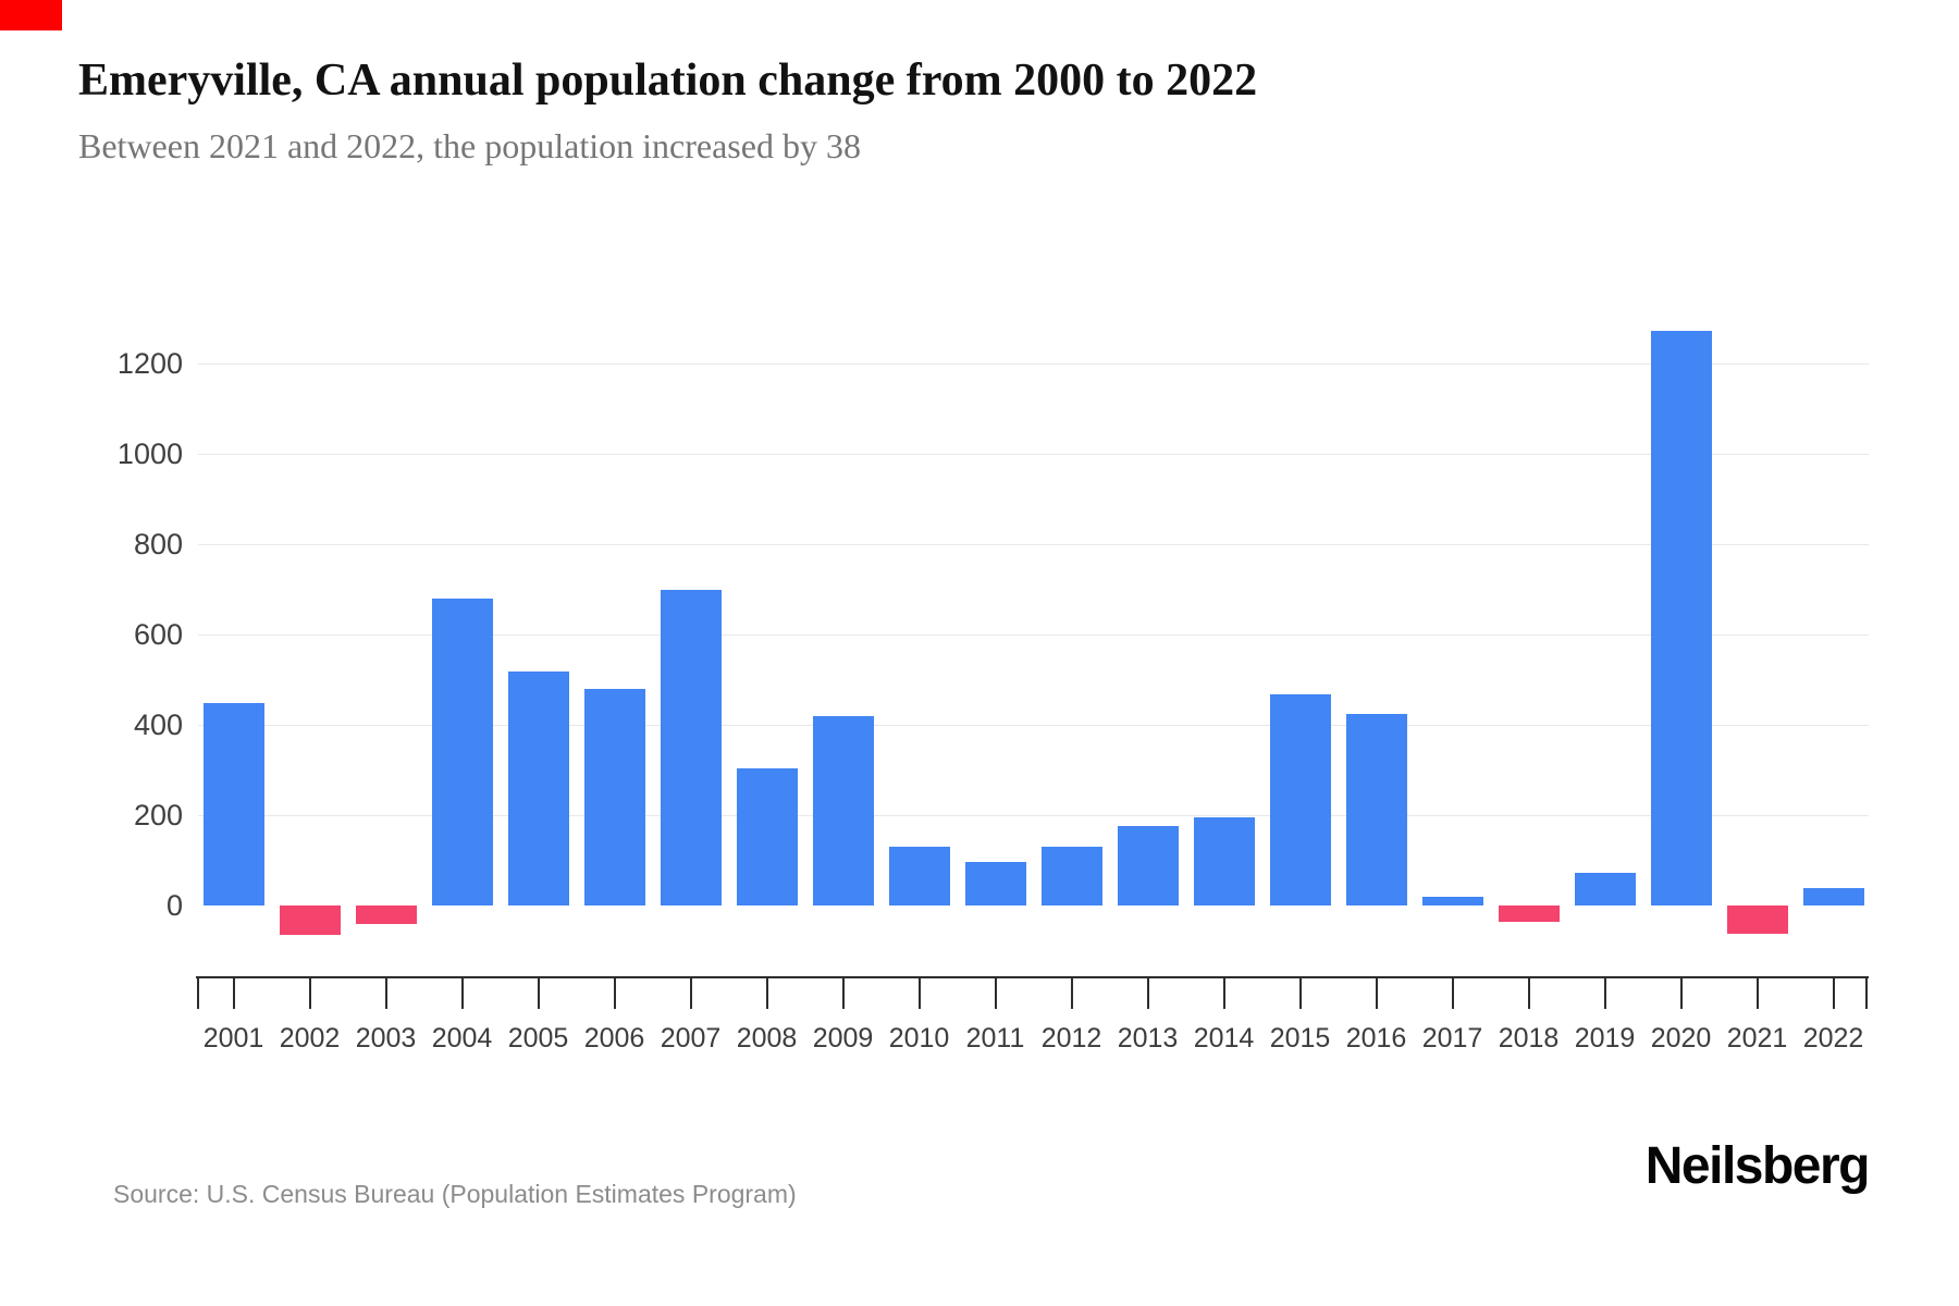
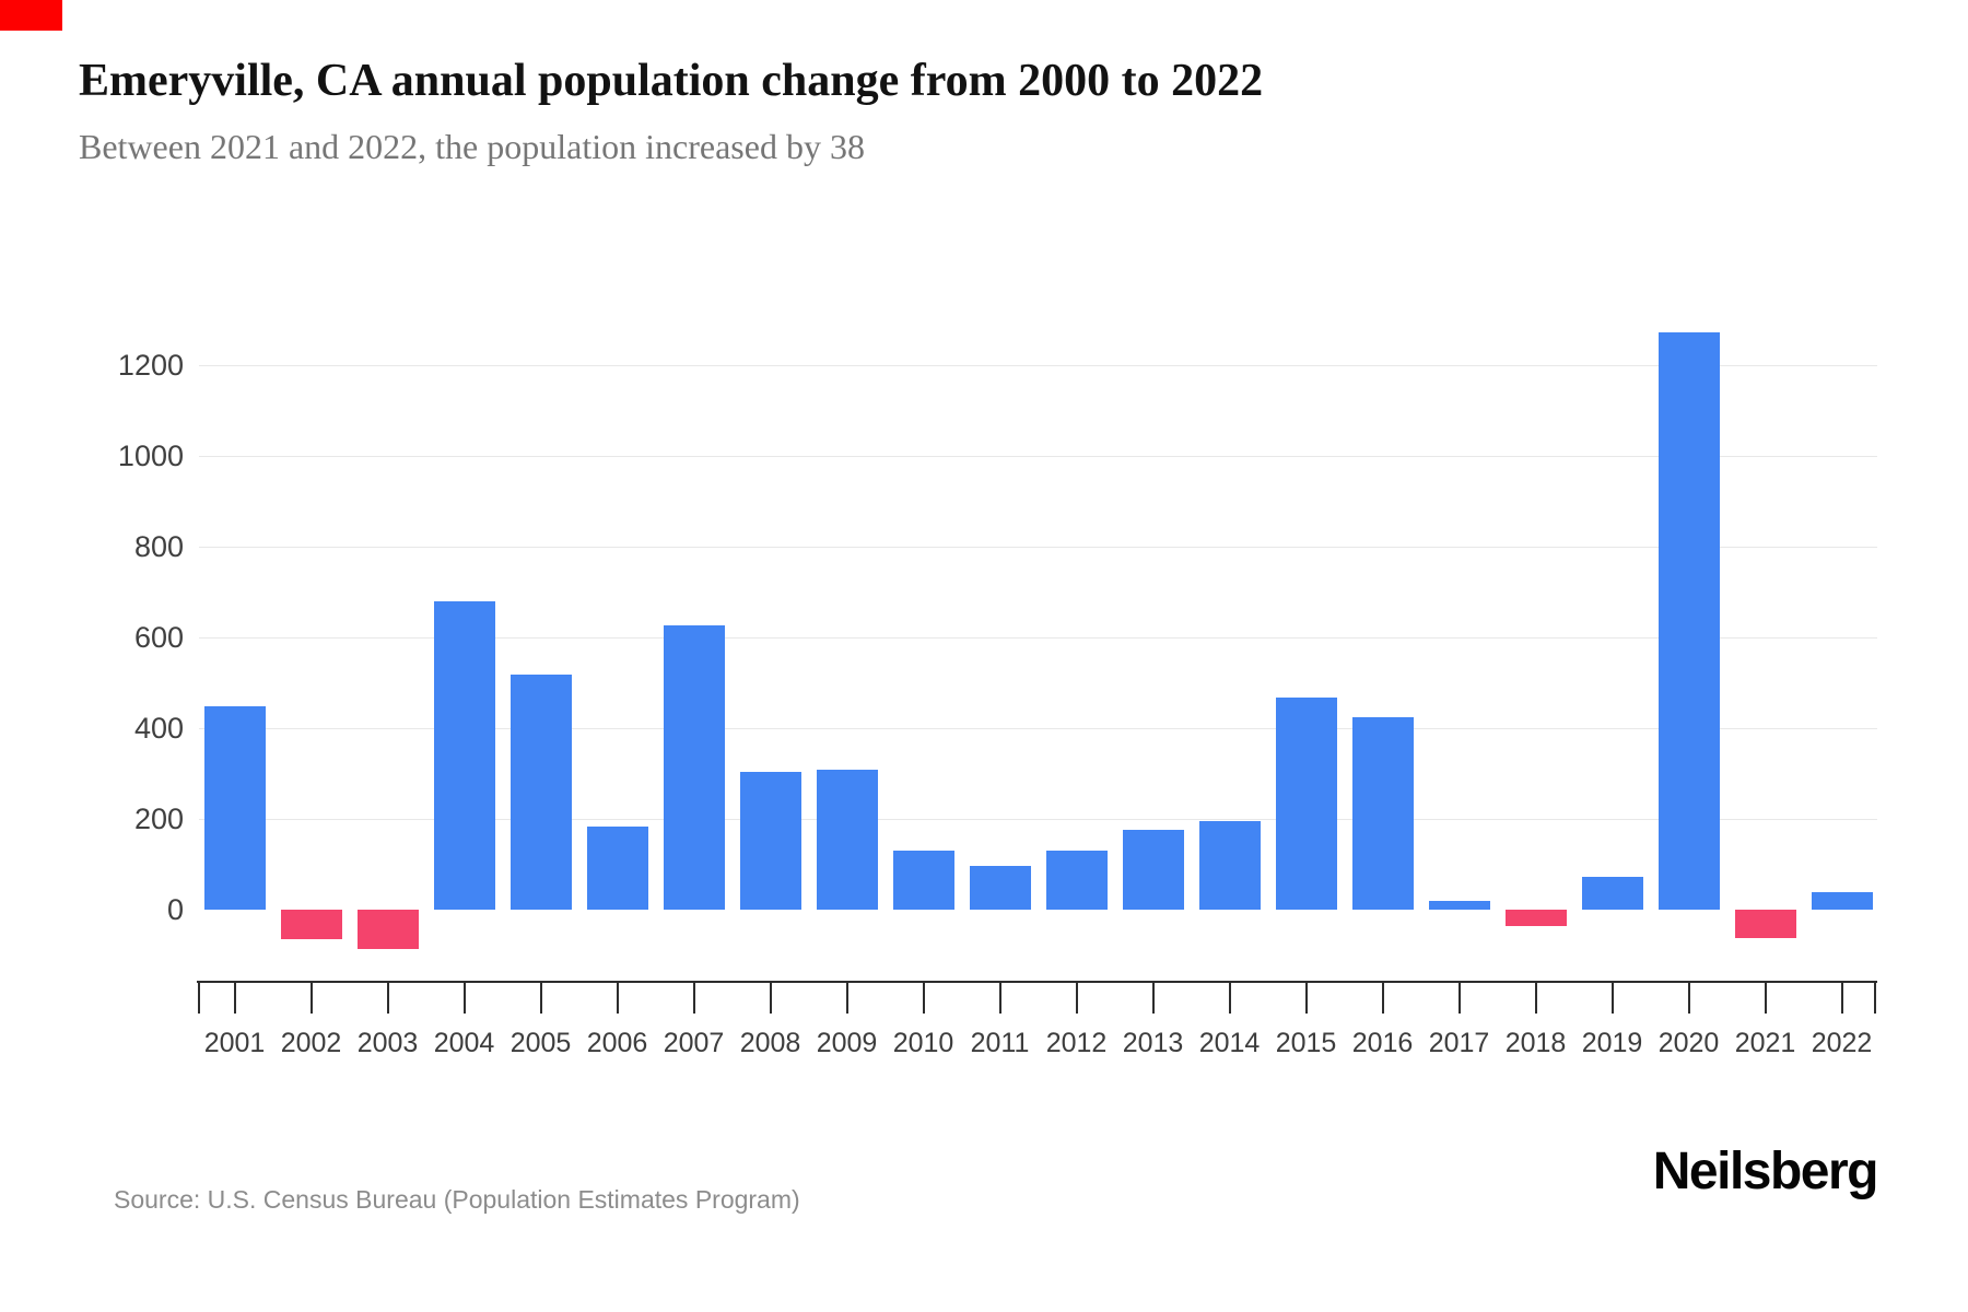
2003: -40 -> -90
2006: 480 -> 180
2007: 700 -> 630
2009: 420 -> 310
